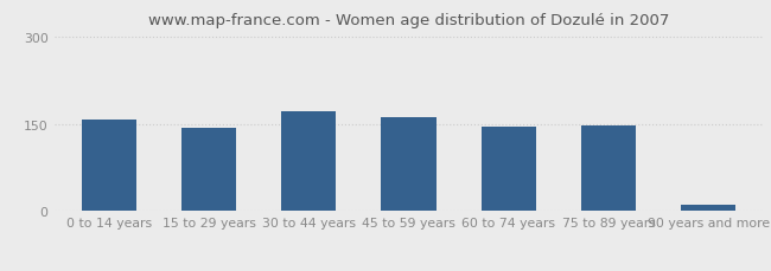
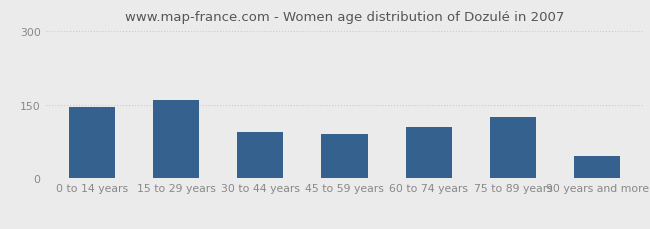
0 to 14 years: 158 -> 145
15 to 29 years: 143 -> 160
30 to 44 years: 172 -> 95
45 to 59 years: 162 -> 90
60 to 74 years: 145 -> 105
75 to 89 years: 147 -> 125
90 years and more: 11 -> 45
